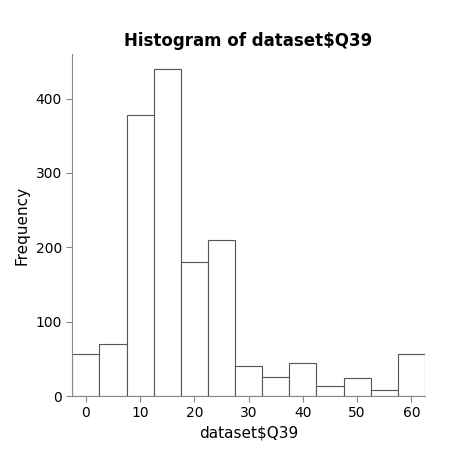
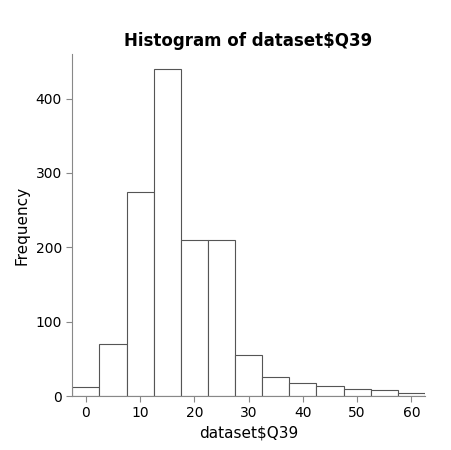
0: 56 -> 12
10: 378 -> 275
20: 180 -> 210
30: 40 -> 55
40: 44 -> 17
50: 24 -> 10
60: 56 -> 4
